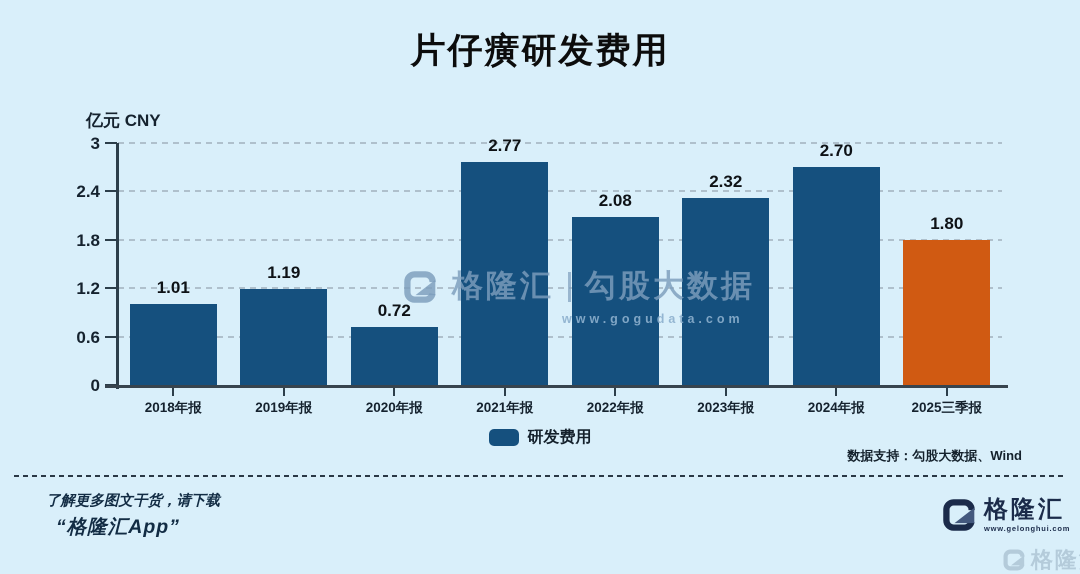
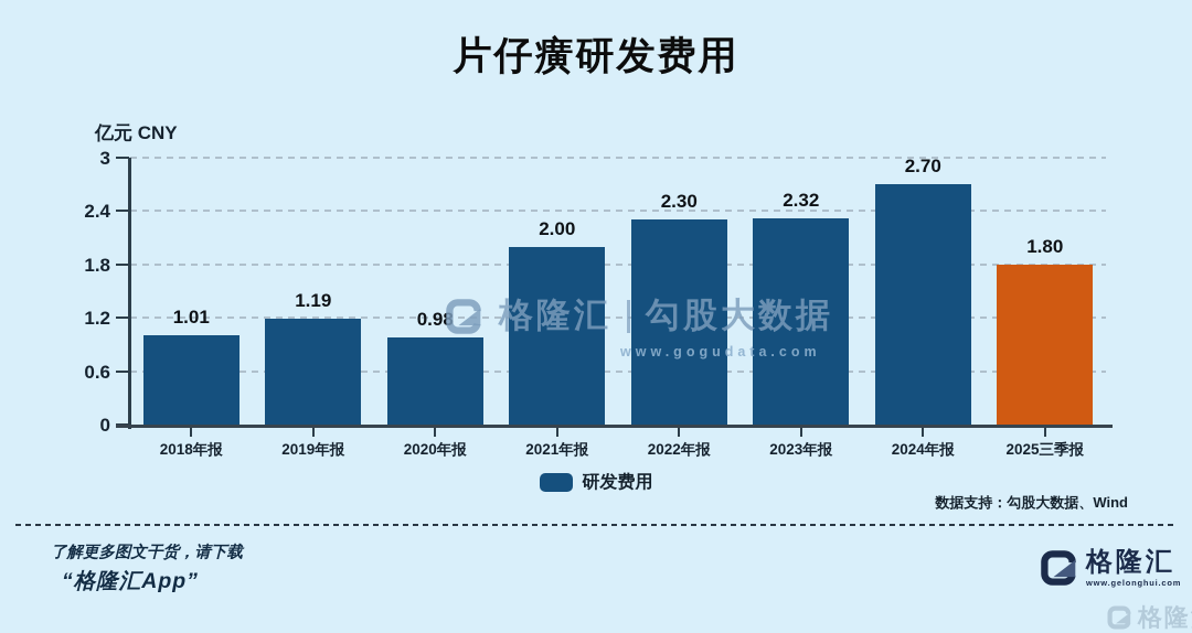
2020年报: 0.72 -> 0.98
2021年报: 2.77 -> 2.00
2022年报: 2.08 -> 2.30
